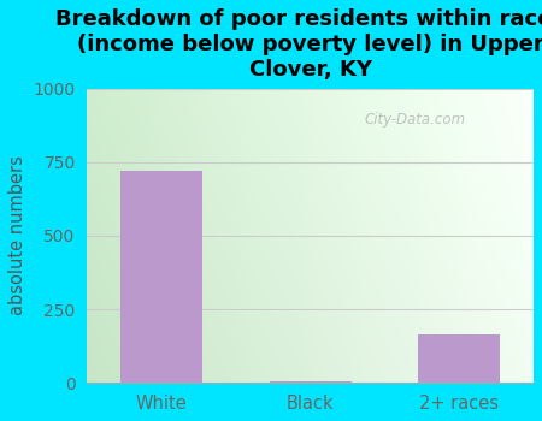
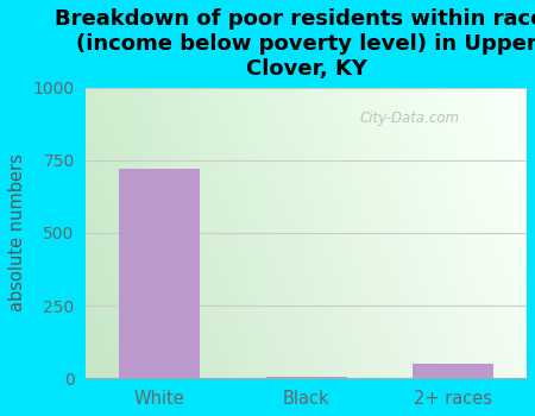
2+ races: 165 -> 50
